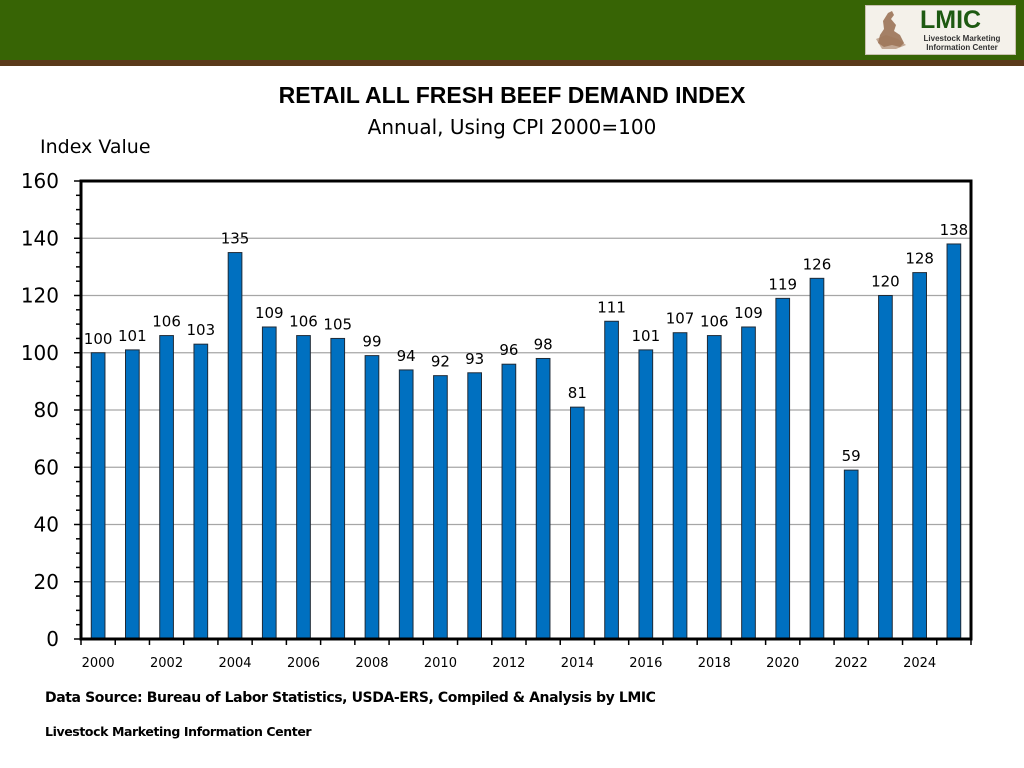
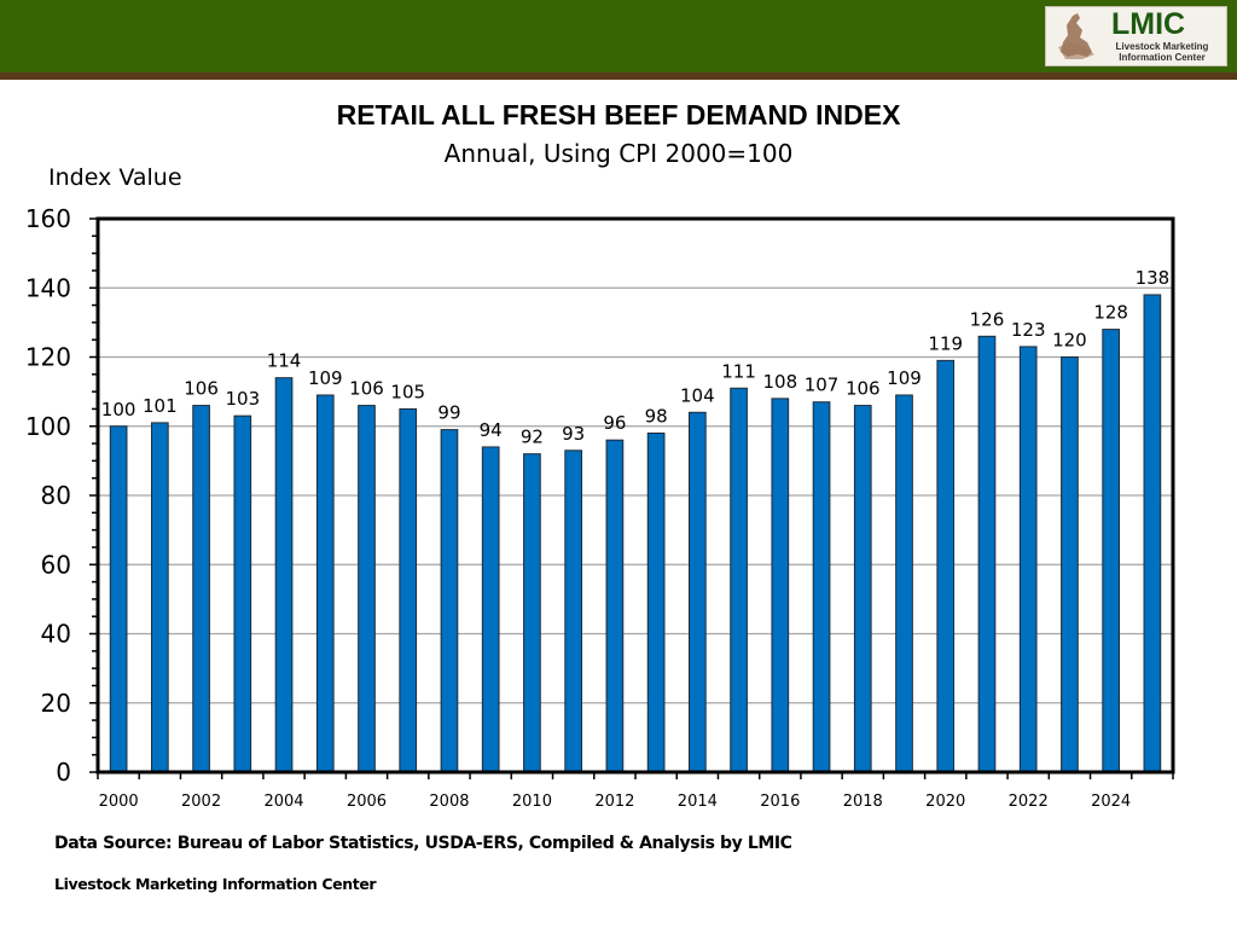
2004: 135 -> 114
2014: 81 -> 104
2016: 101 -> 108
2022: 59 -> 123
